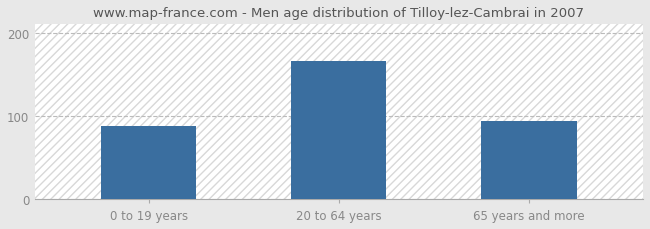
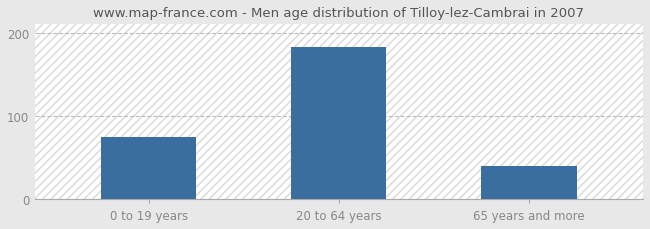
0 to 19 years: 88 -> 75
20 to 64 years: 166 -> 183
65 years and more: 94 -> 40
